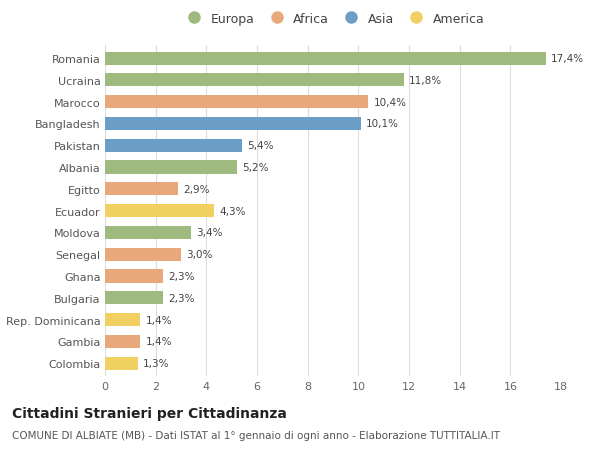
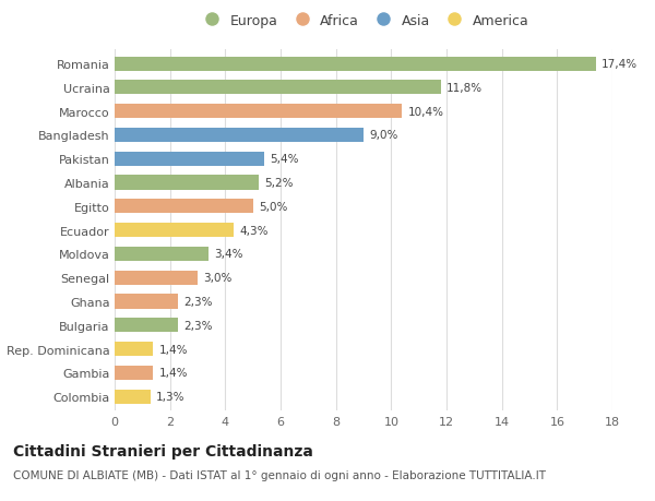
Bangladesh: 10,1% -> 9,0%
Egitto: 2,9% -> 5,0%
